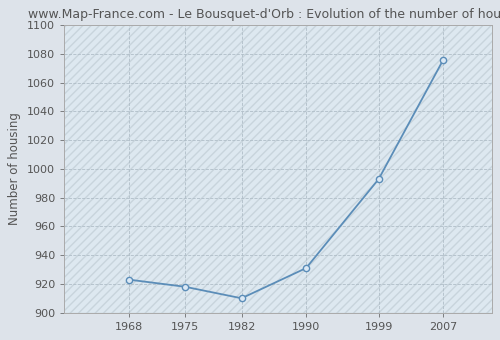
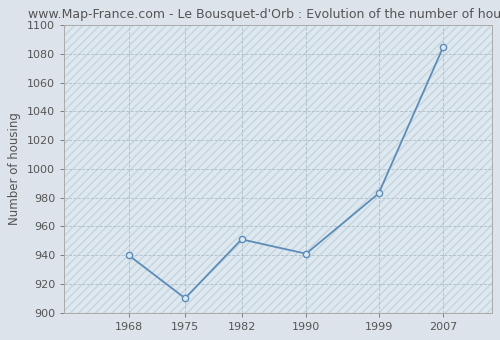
1968: 923 -> 940
1975: 918 -> 910
1982: 910 -> 951
1990: 931 -> 941
1999: 993 -> 983
2007: 1076 -> 1085
